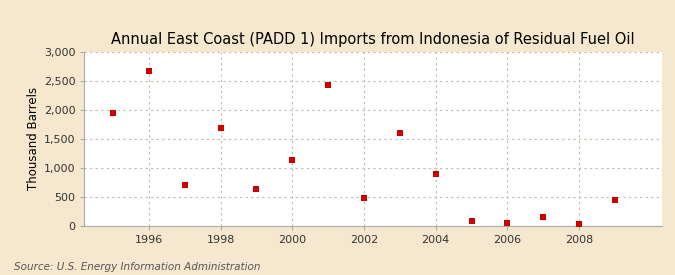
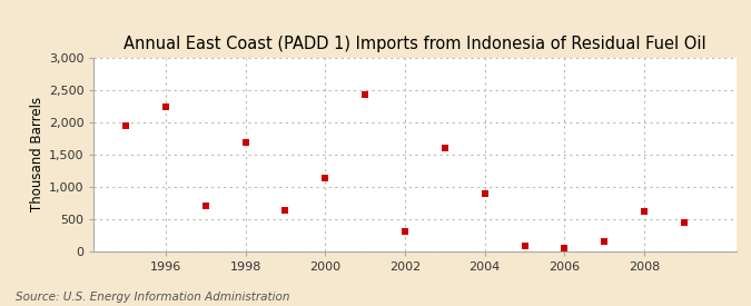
1996: 2,680 -> 2,240
2002: 470 -> 300
2008: 20 -> 620
